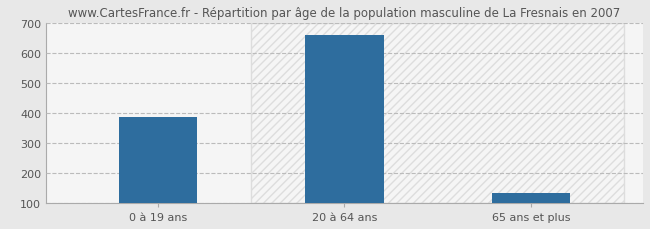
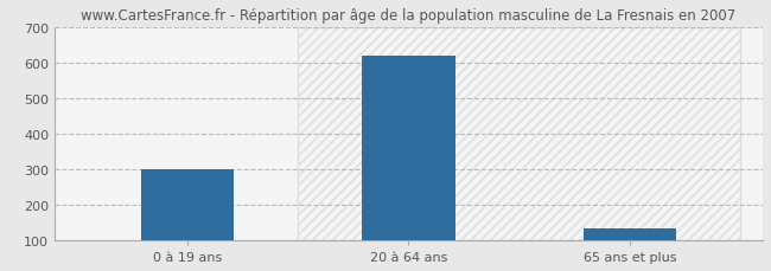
0 à 19 ans: 385 -> 300
20 à 64 ans: 660 -> 620
